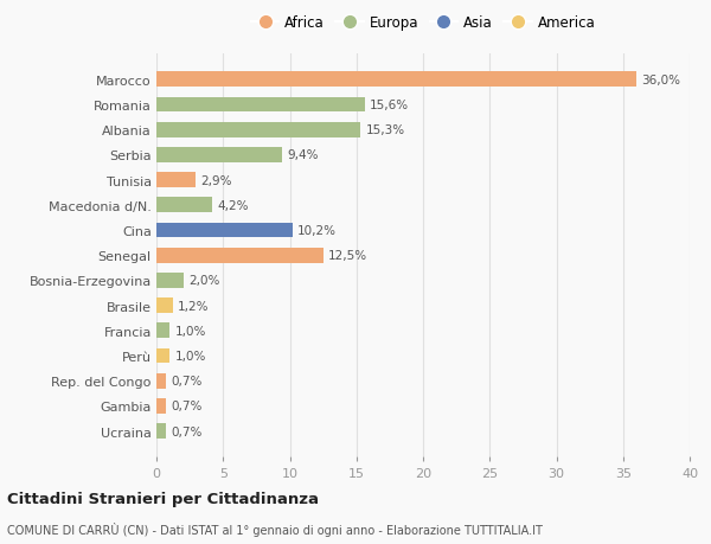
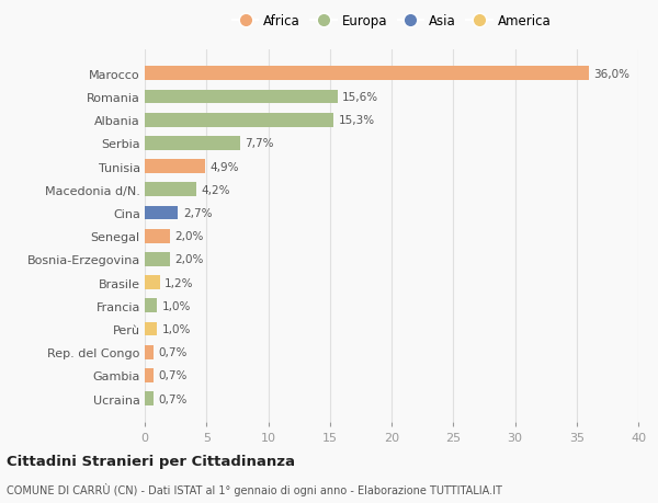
Serbia: 9,4% -> 7,7%
Tunisia: 2,9% -> 4,9%
Cina: 10,2% -> 2,7%
Senegal: 12,5% -> 2,0%
